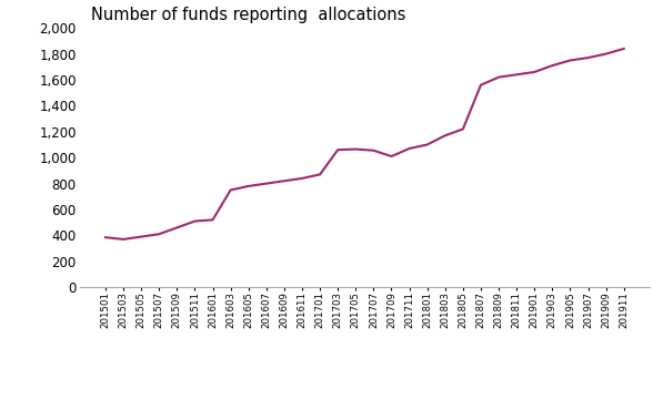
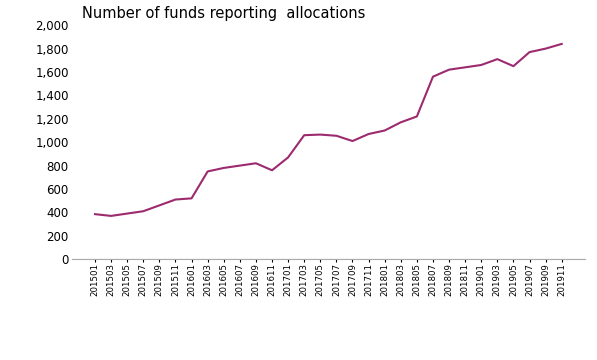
201611: 840 -> 760
201905: 1,750 -> 1,650
